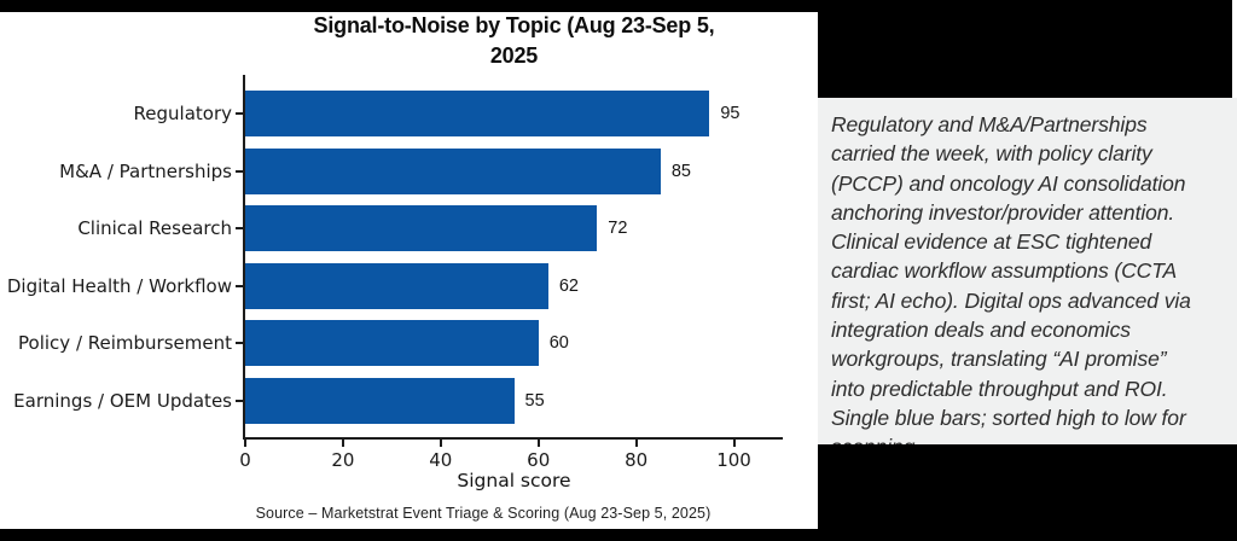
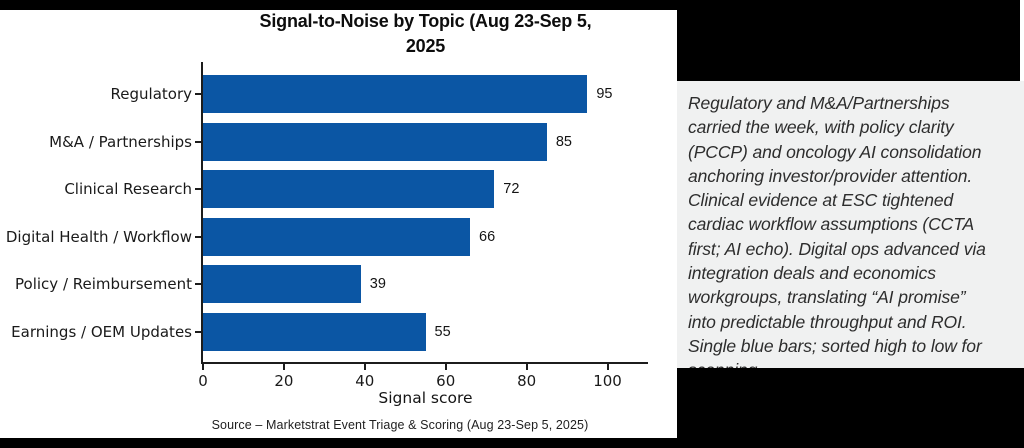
Digital Health / Workflow: 62 -> 66
Policy / Reimbursement: 60 -> 39
